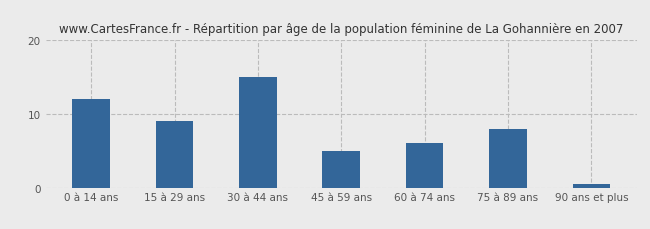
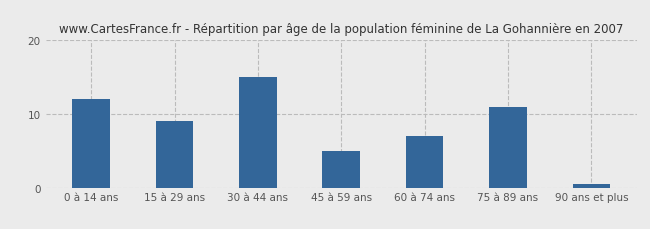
60 à 74 ans: 6.0 -> 7.0
75 à 89 ans: 8.0 -> 11.0
